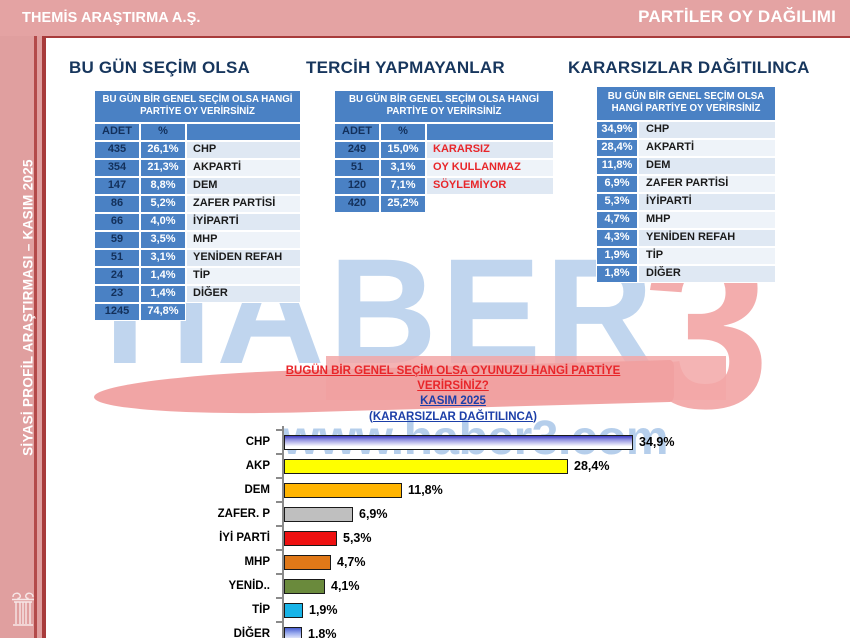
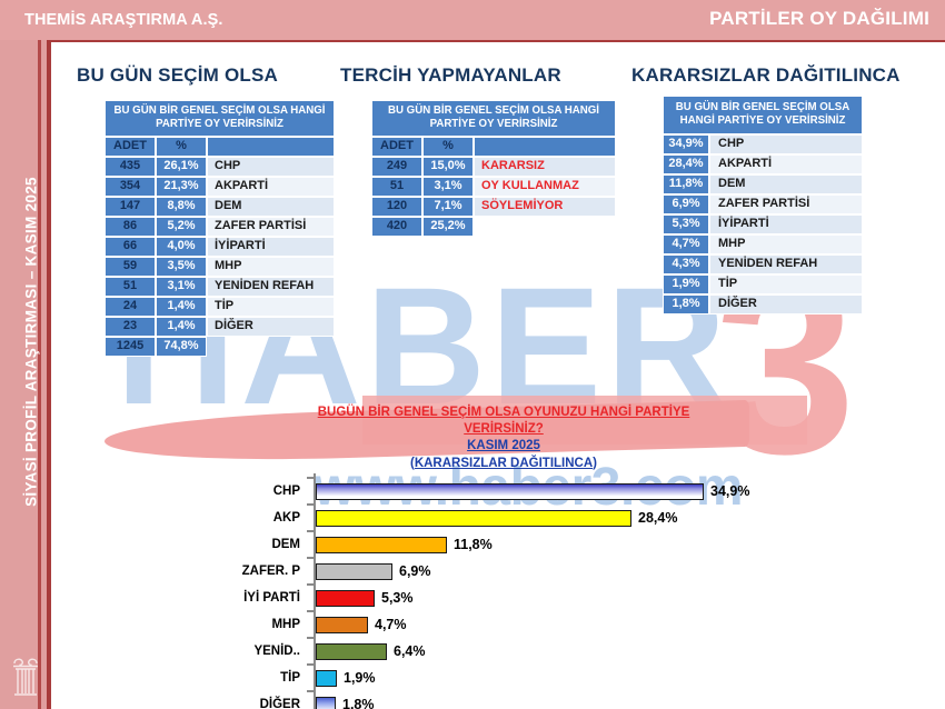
YENİD..: 4,1% -> 6,4%
